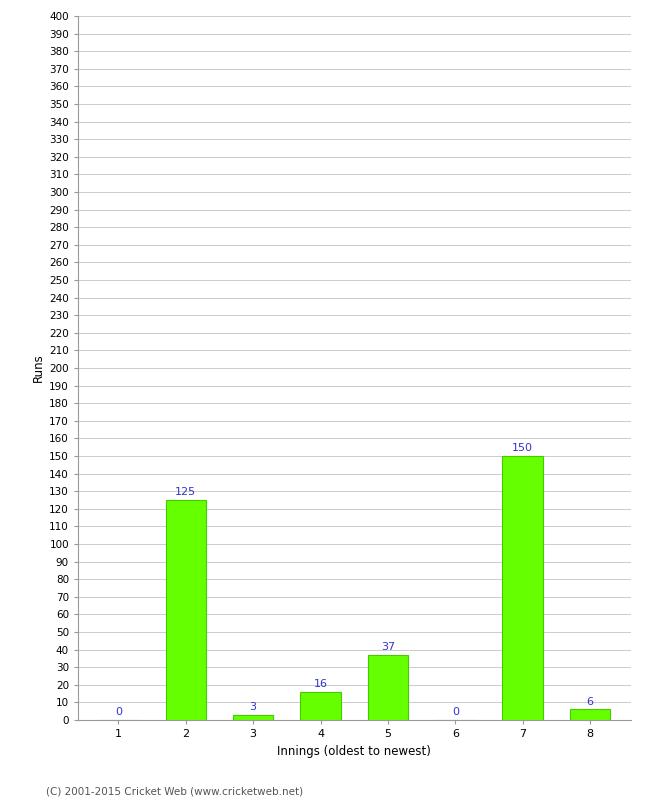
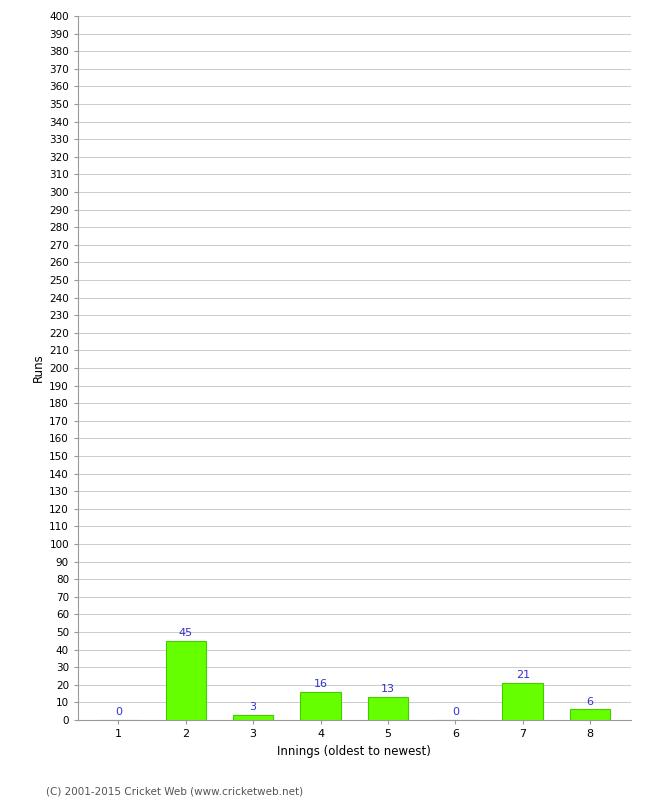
2: 125 -> 45
5: 37 -> 13
7: 150 -> 21
